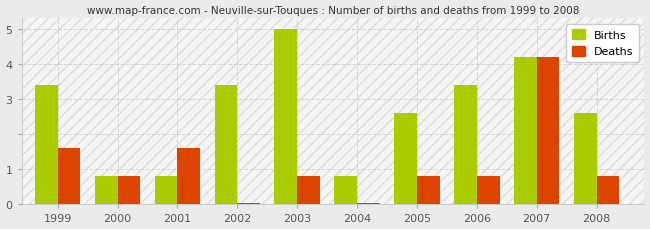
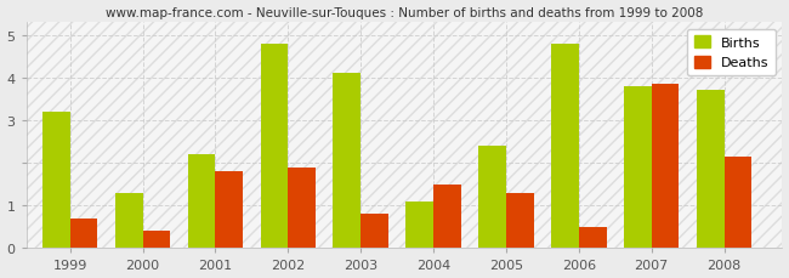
Births/1999: 3.4 -> 3.2
Deaths/1999: 1.60 -> 0.70
Births/2000: 0.8 -> 1.3
Deaths/2000: 0.80 -> 0.40
Births/2001: 0.8 -> 2.2
Deaths/2001: 1.60 -> 1.80
Births/2002: 3.4 -> 4.8
Deaths/2002: 0.04 -> 1.90
Births/2003: 5.0 -> 4.1
Births/2004: 0.8 -> 1.1
Deaths/2004: 0.04 -> 1.50
Births/2005: 2.6 -> 2.4
Deaths/2005: 0.80 -> 1.30
Births/2006: 3.4 -> 4.8
Deaths/2006: 0.80 -> 0.50
Births/2007: 4.2 -> 3.8
Deaths/2007: 4.20 -> 3.85
Births/2008: 2.6 -> 3.7
Deaths/2008: 0.80 -> 2.15
